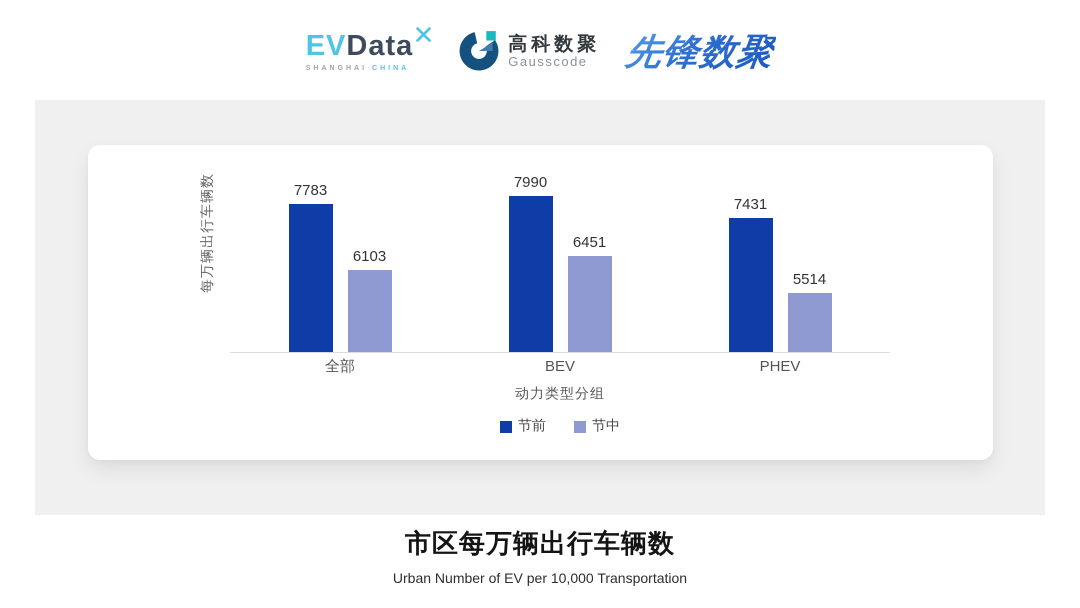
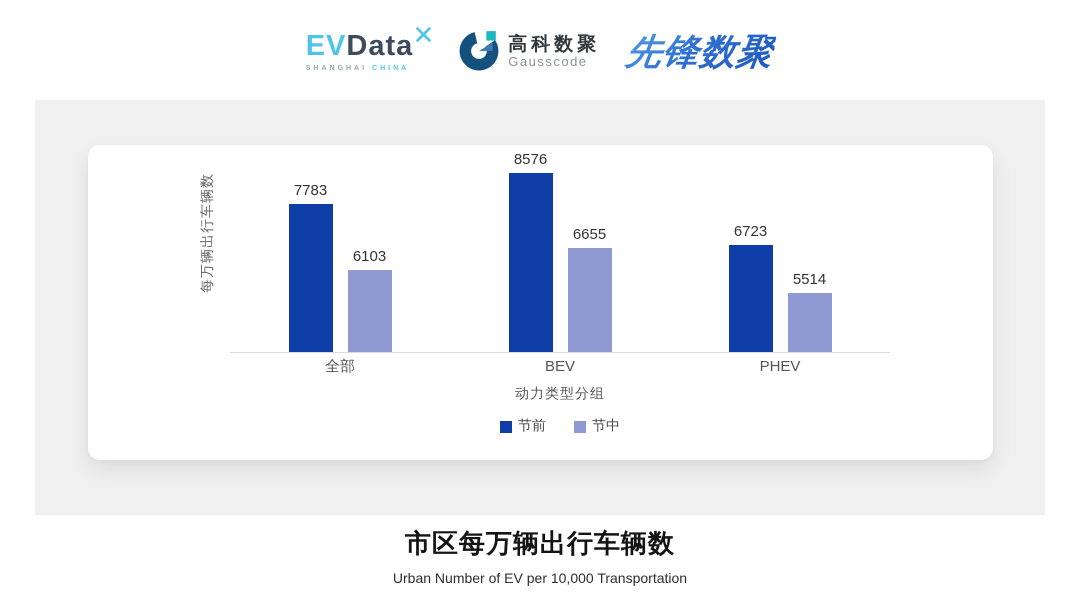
节前/BEV: 7990 -> 8576
节中/BEV: 6451 -> 6655
节前/PHEV: 7431 -> 6723
